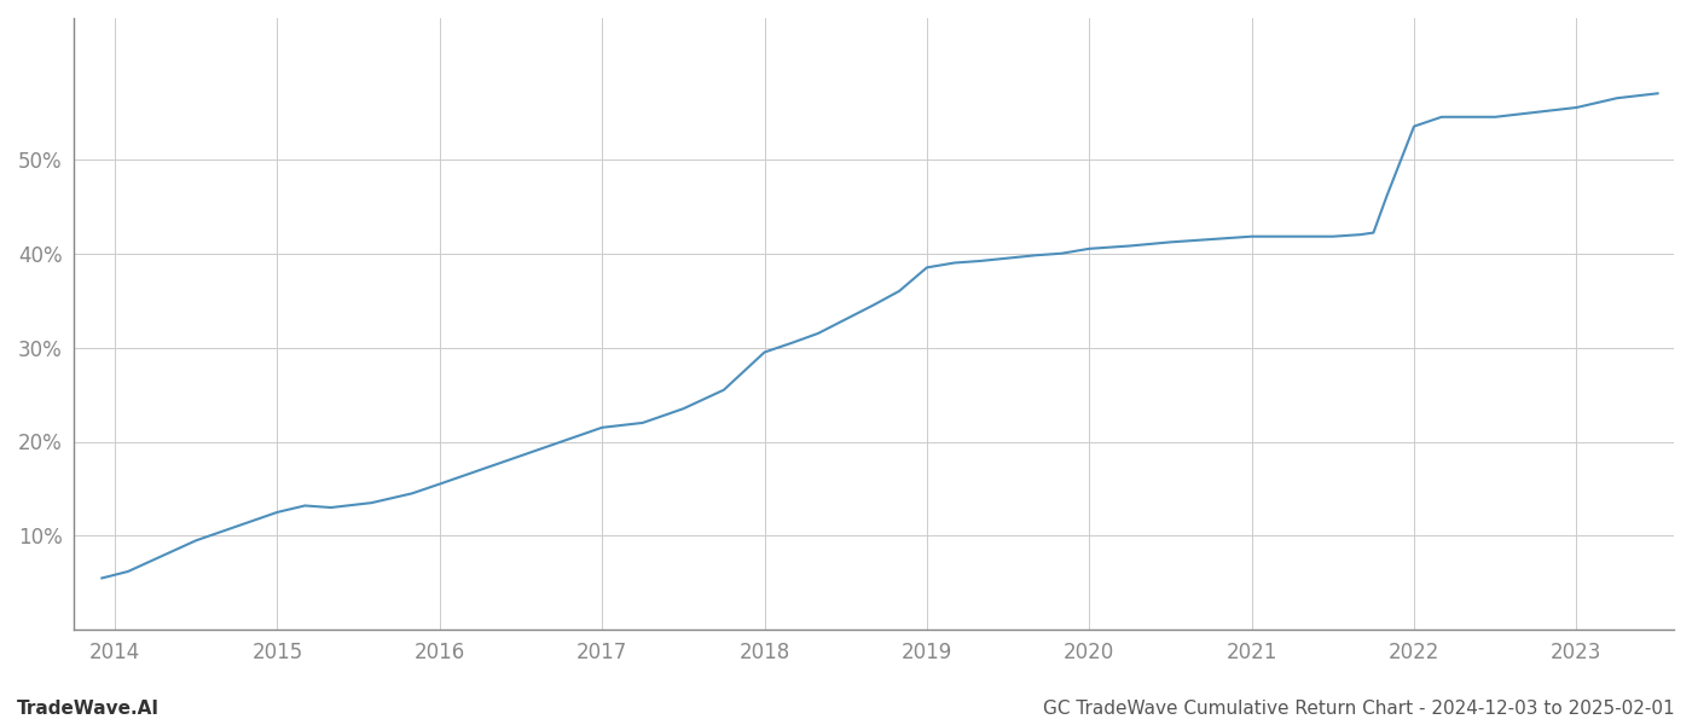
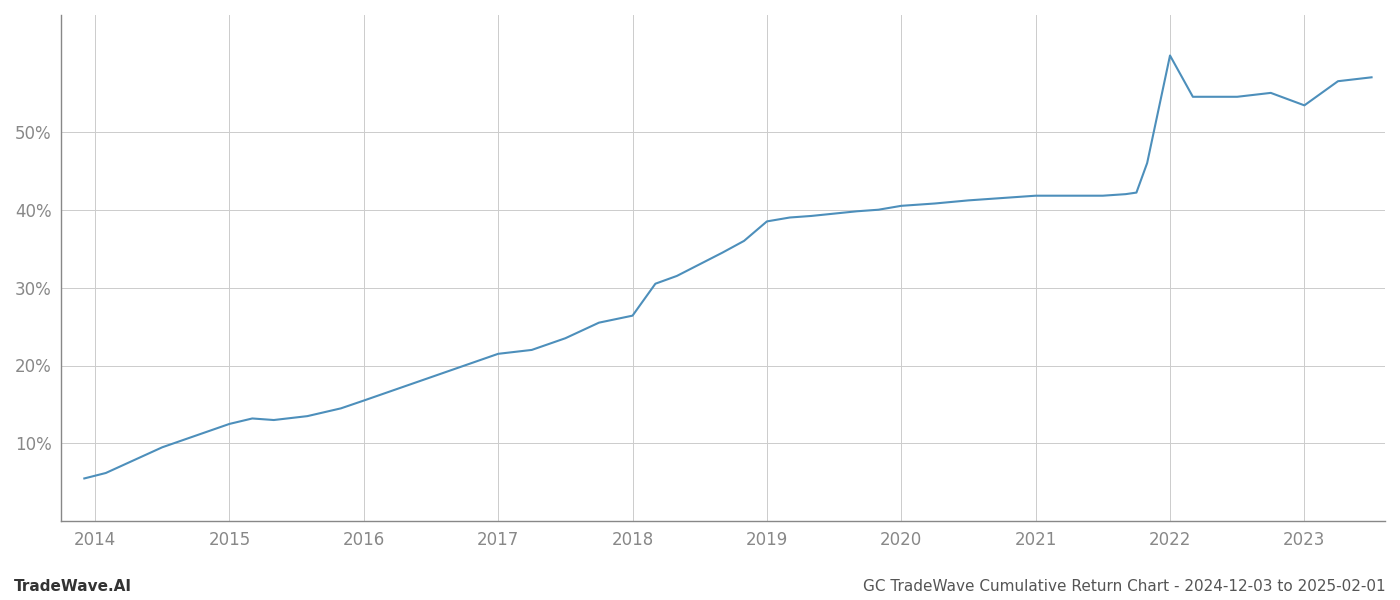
2018: 29.5% -> 26.4%
2022: 53.5% -> 59.8%
2023: 55.5% -> 53.4%
